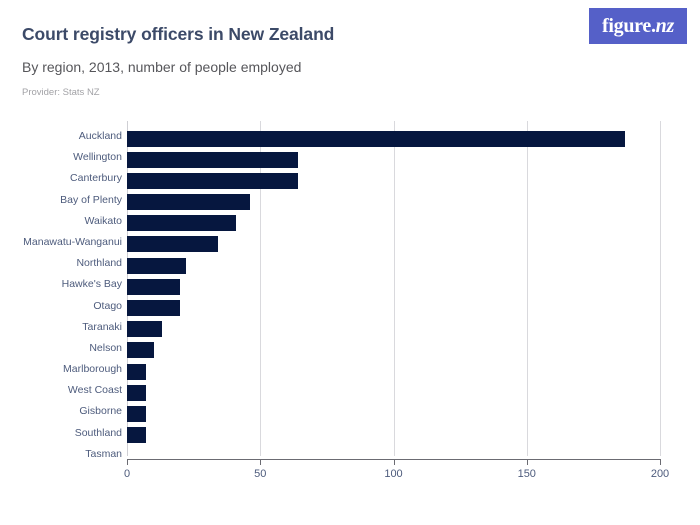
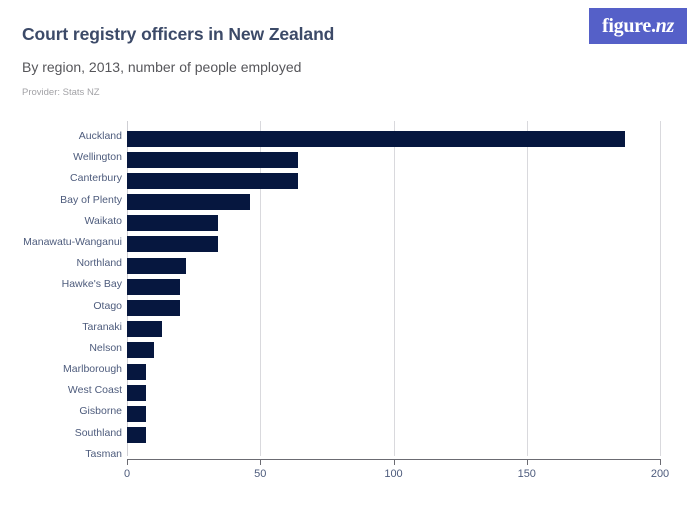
Waikato: 41 -> 34
